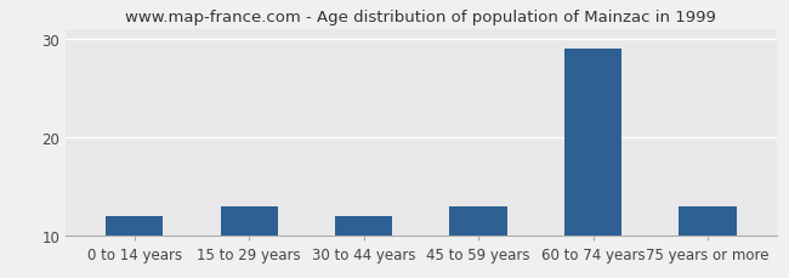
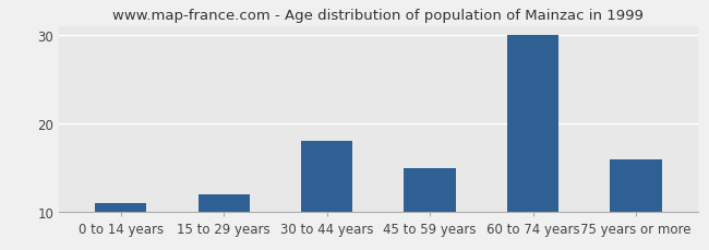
0 to 14 years: 12 -> 11
15 to 29 years: 13 -> 12
30 to 44 years: 12 -> 18
45 to 59 years: 13 -> 15
60 to 74 years: 29 -> 30
75 years or more: 13 -> 16
